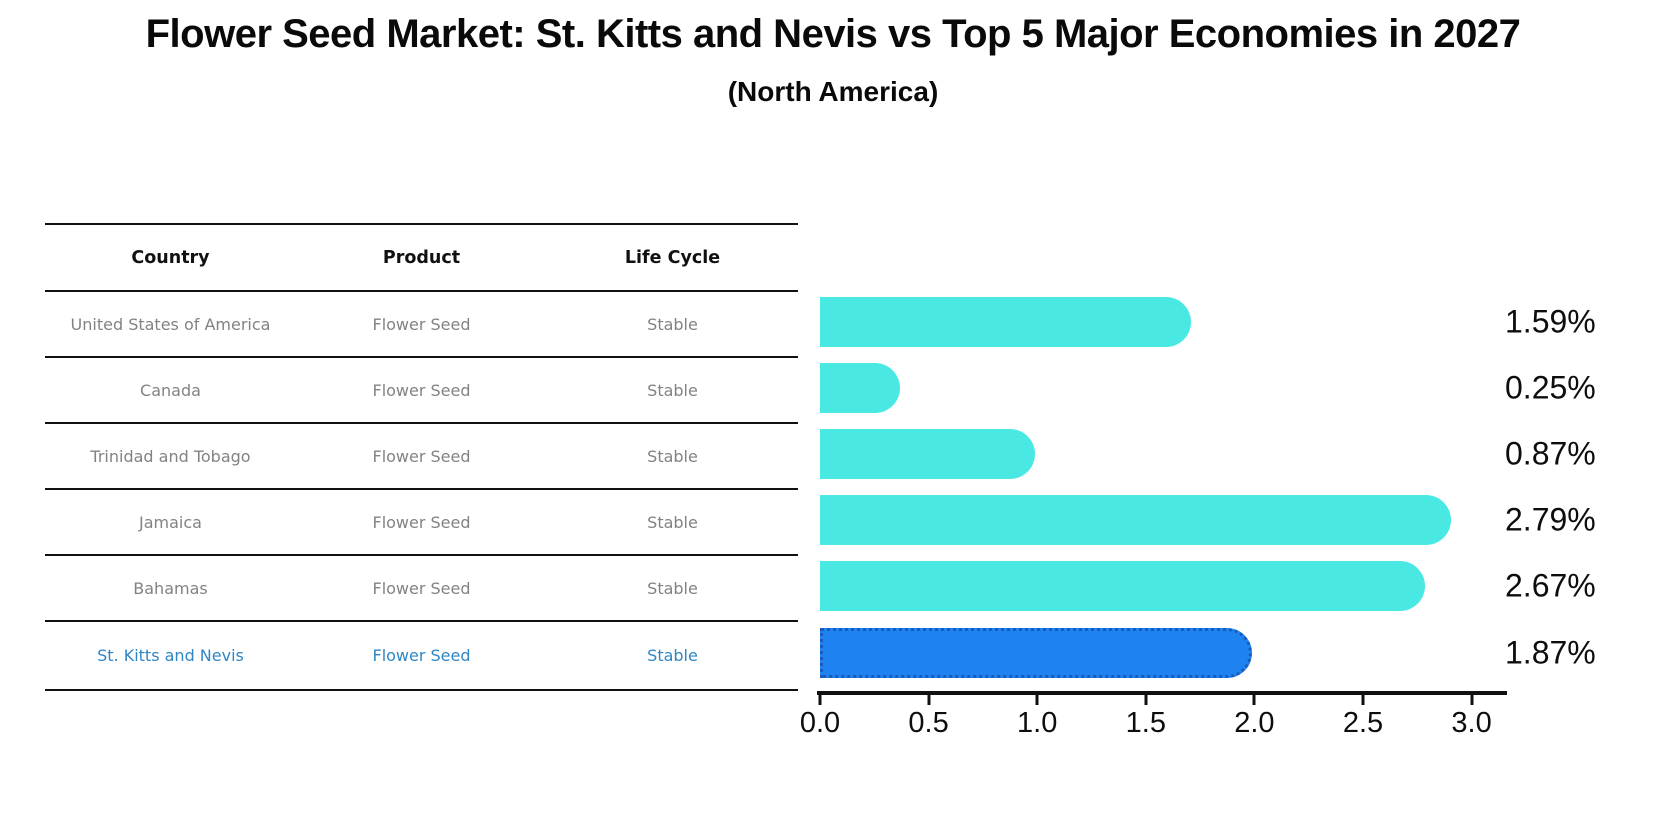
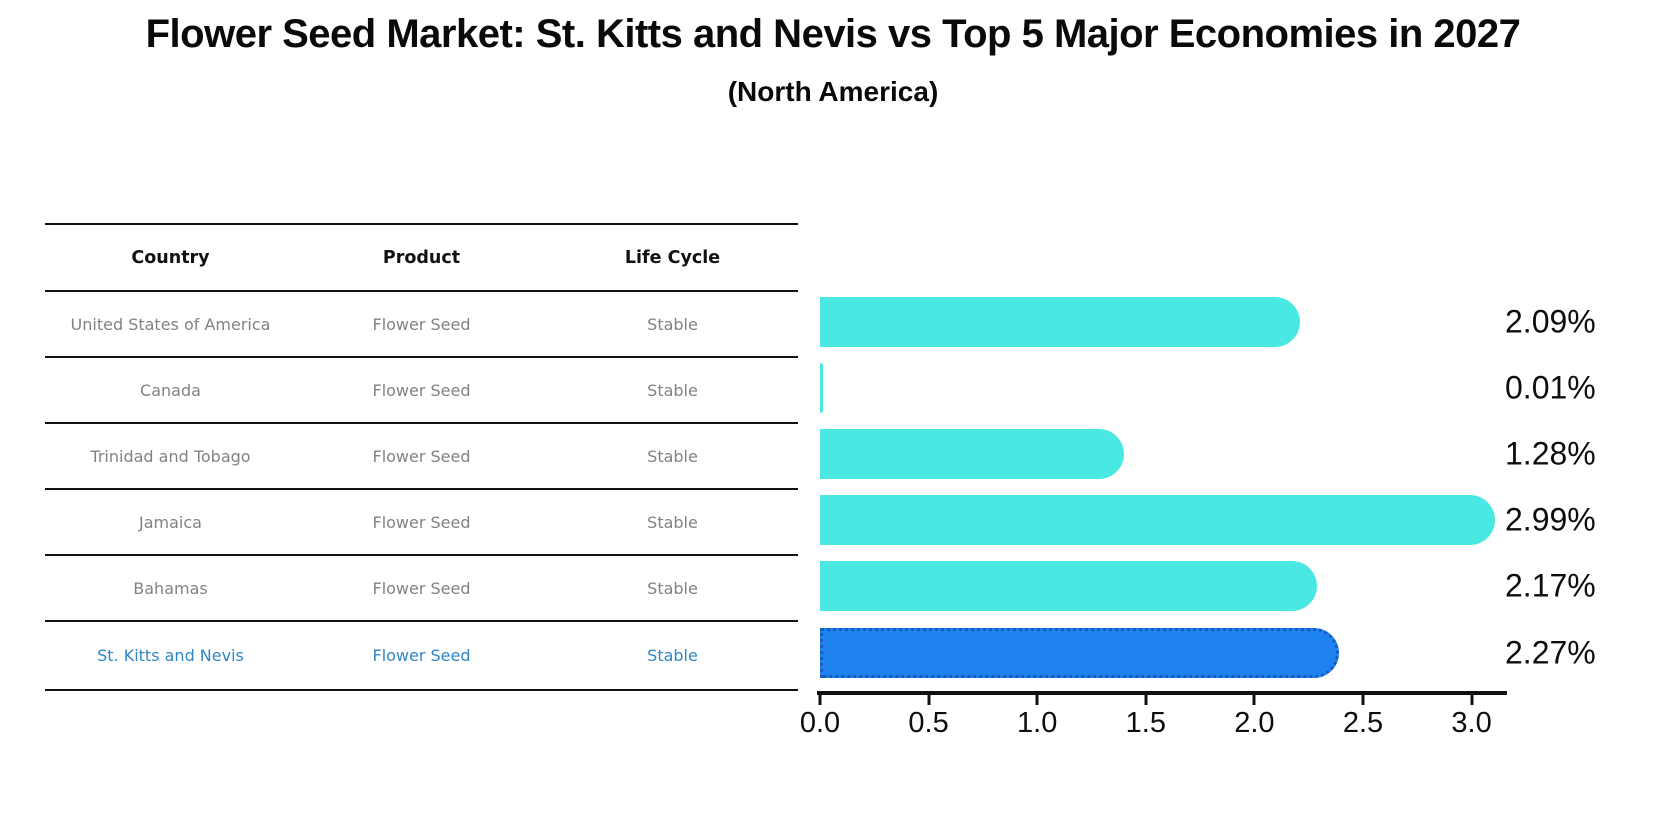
United States of America: 1.59% -> 2.09%
Canada: 0.25% -> 0.01%
Trinidad and Tobago: 0.87% -> 1.28%
Jamaica: 2.79% -> 2.99%
Bahamas: 2.67% -> 2.17%
St. Kitts and Nevis: 1.87% -> 2.27%
